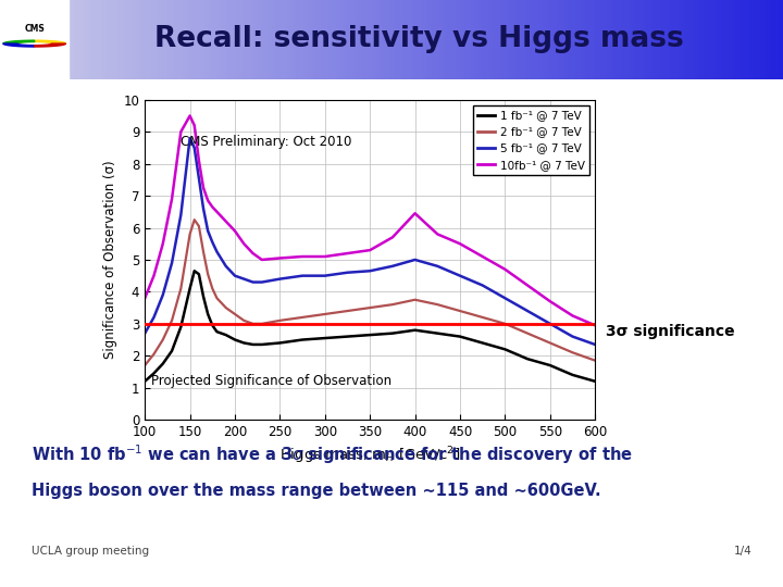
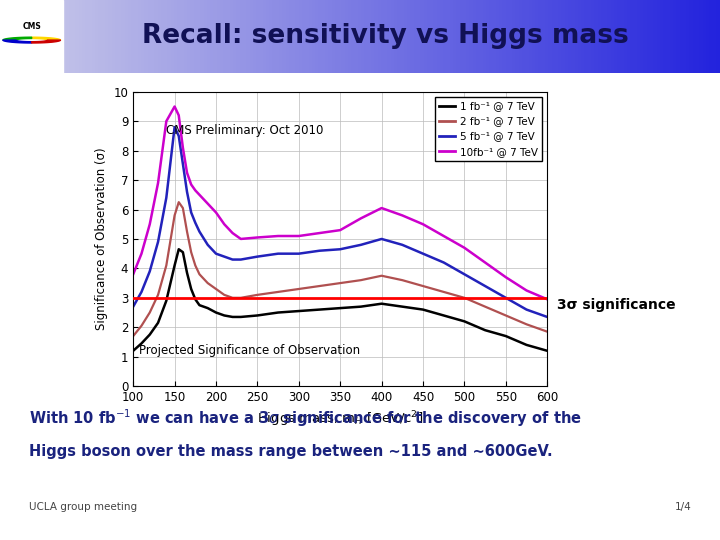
10fb⁻¹ @ 7 TeV/400: 6.45 -> 6.05
